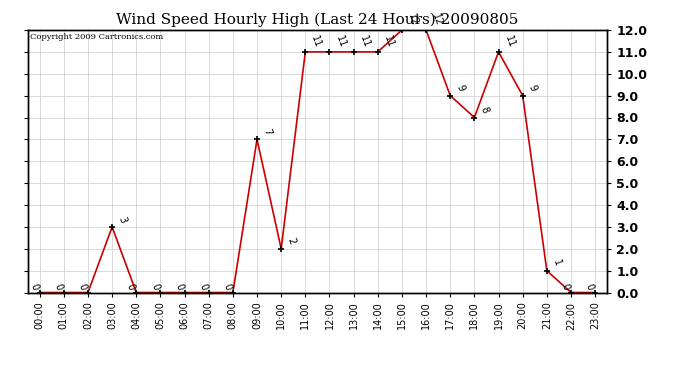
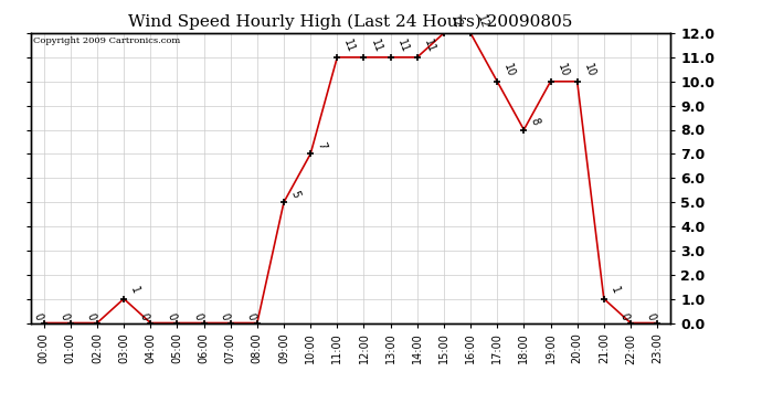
03:00: 3 -> 1
09:00: 7 -> 5
10:00: 2 -> 7
17:00: 9 -> 10
19:00: 11 -> 10
20:00: 9 -> 10
